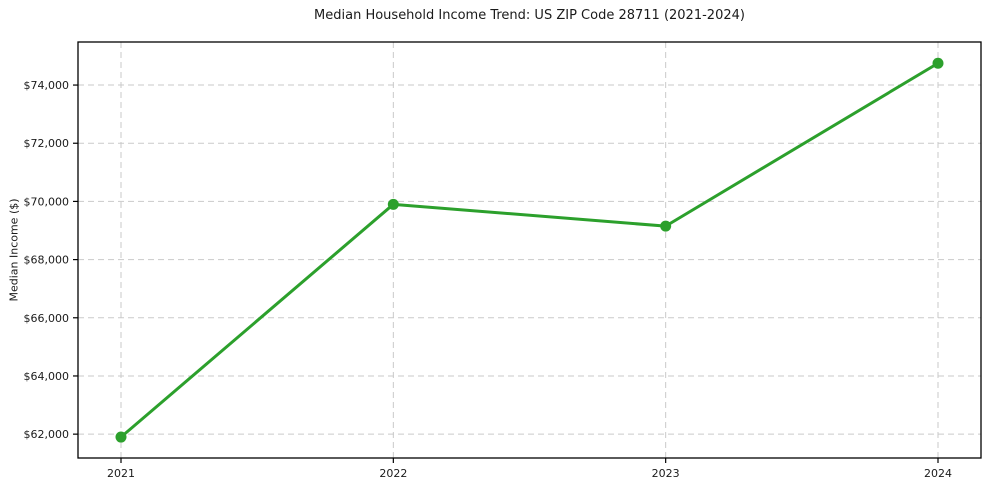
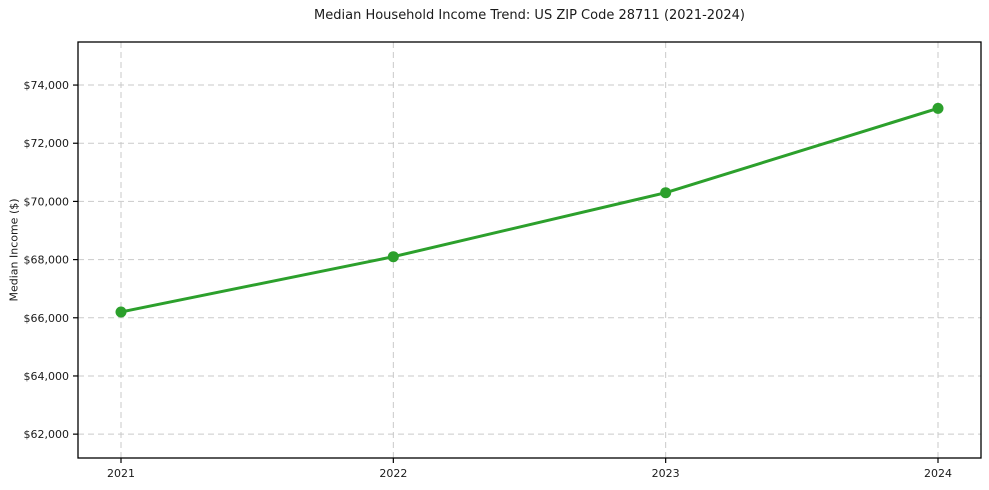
2021: $61900 -> $66200
2022: $69900 -> $68100
2023: $69200 -> $70300
2024: $74800 -> $73200
